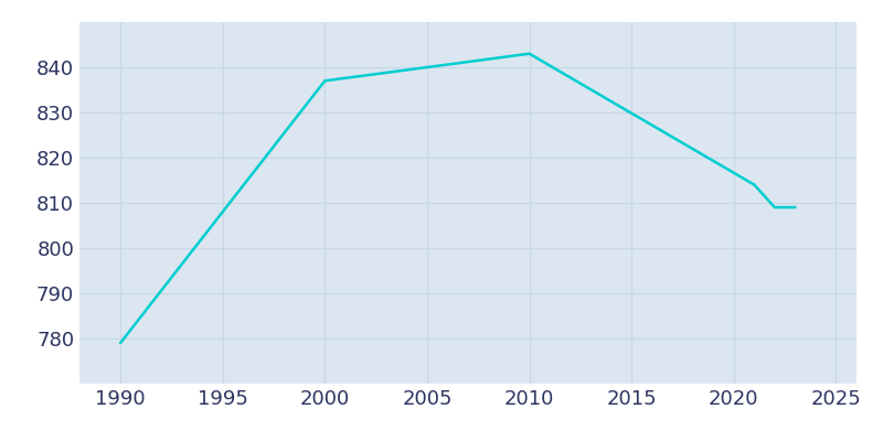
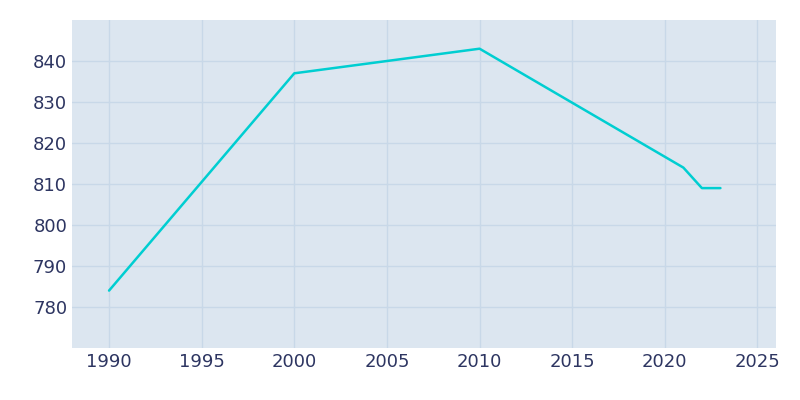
1990: 779 -> 784
